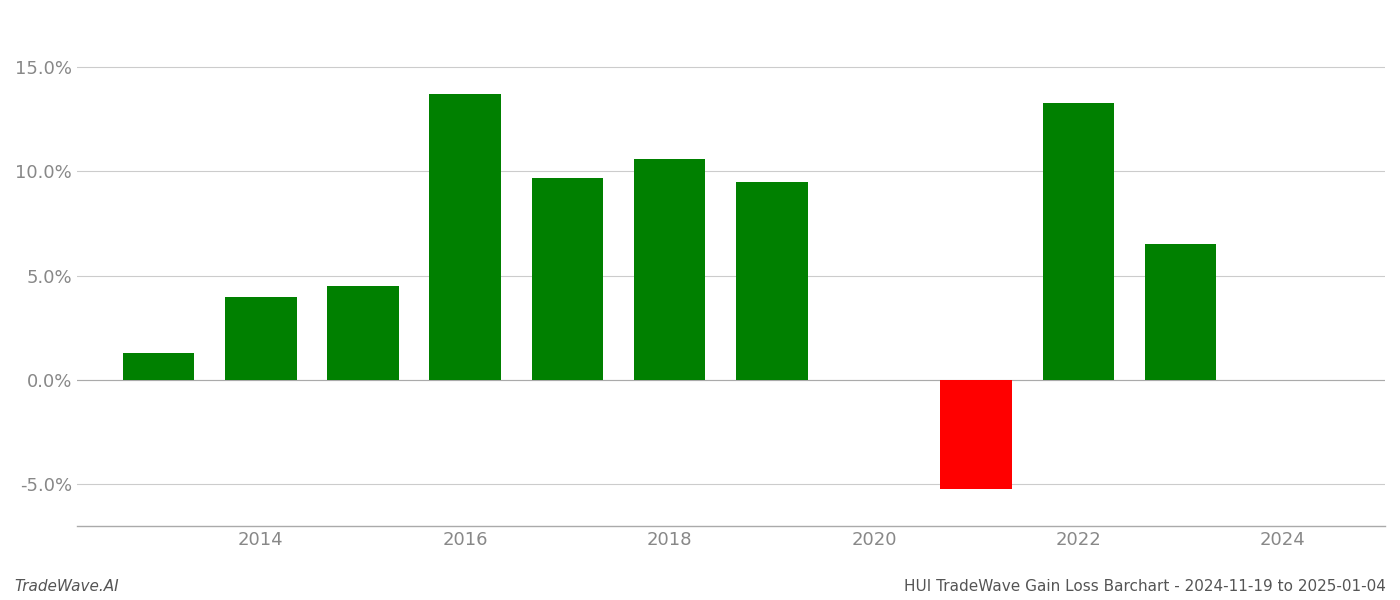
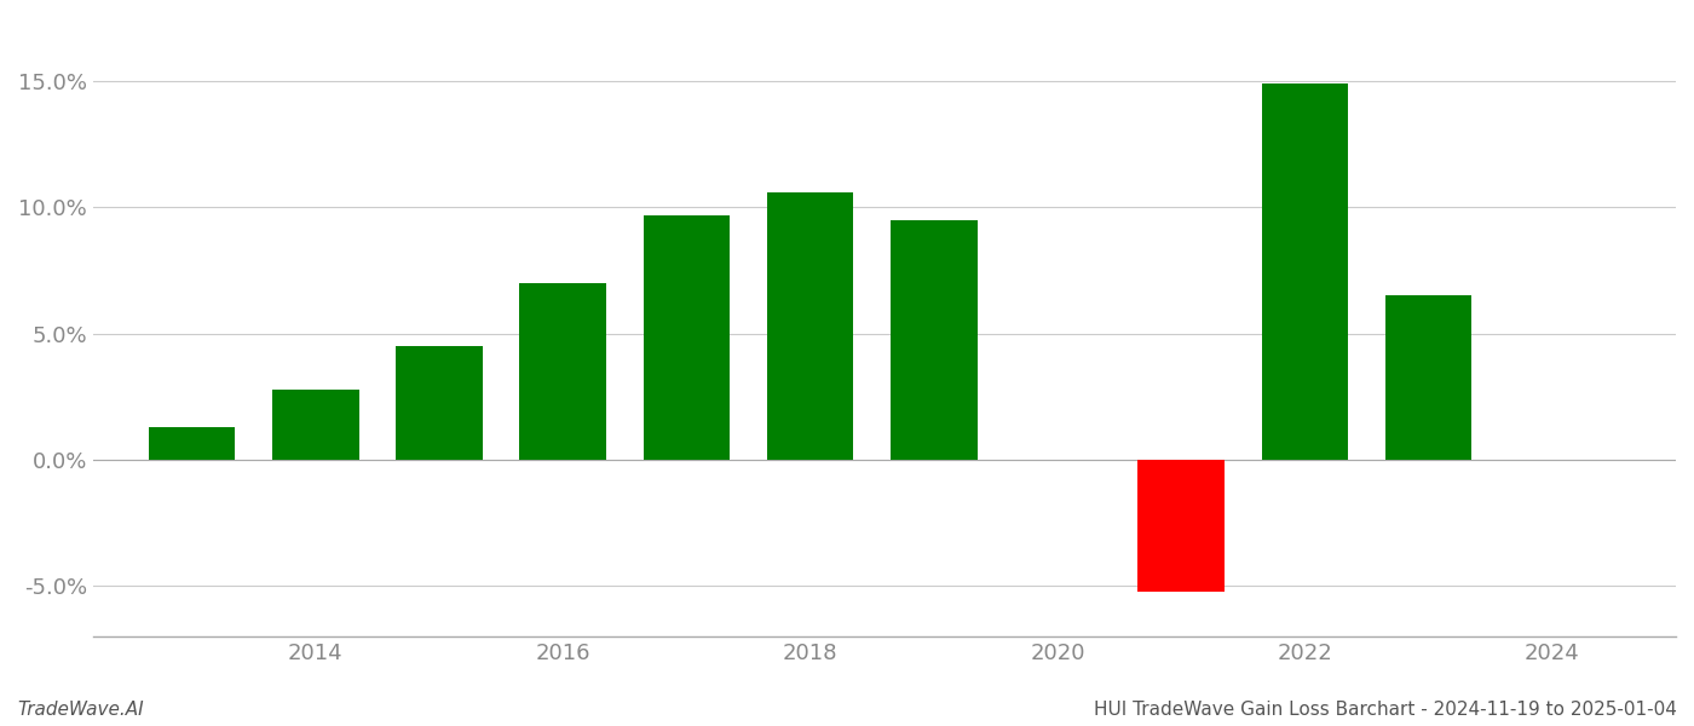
2014: 4.0% -> 2.8%
2016: 13.7% -> 7.0%
2022: 13.3% -> 14.9%
